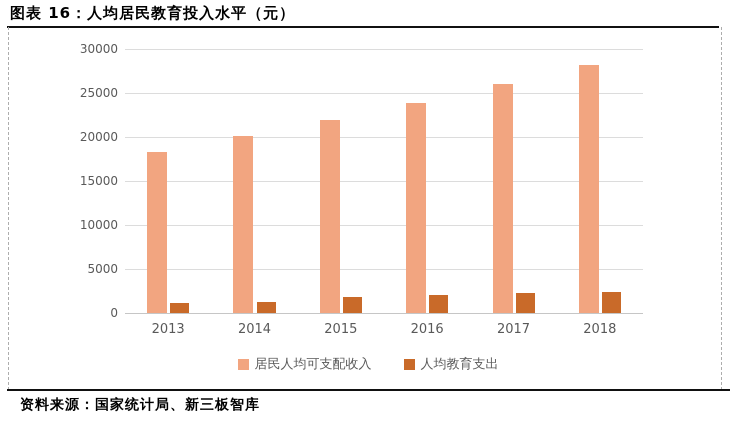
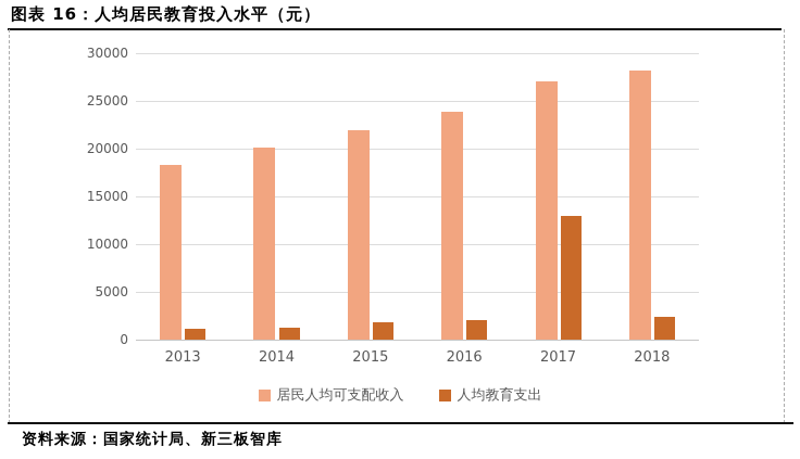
居民人均可支配收入/2017: 26000 -> 27000
人均教育支出/2017: 2000 -> 13000
